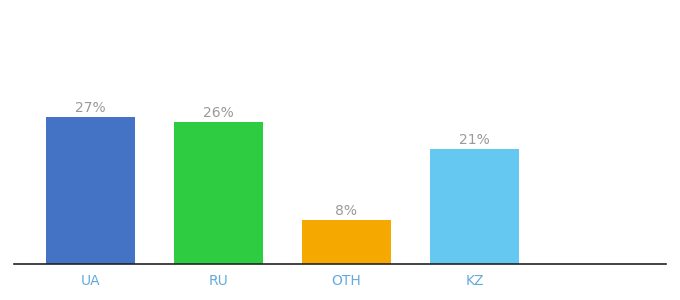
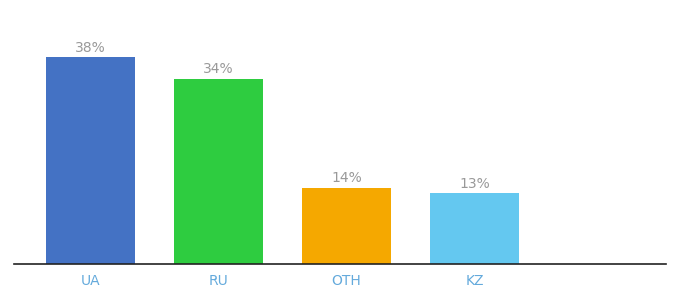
UA: 27% -> 38%
RU: 26% -> 34%
OTH: 8% -> 14%
KZ: 21% -> 13%
